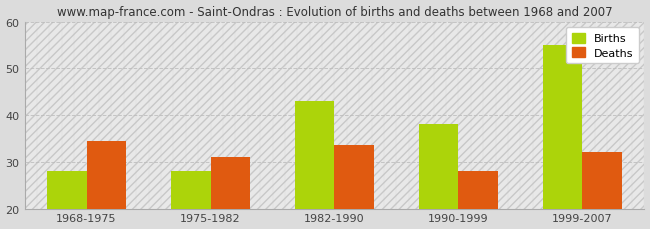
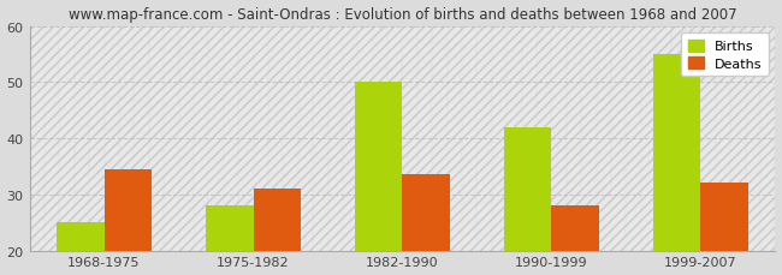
Births/1968-1975: 28 -> 25
Births/1982-1990: 43 -> 50
Births/1990-1999: 38 -> 42
